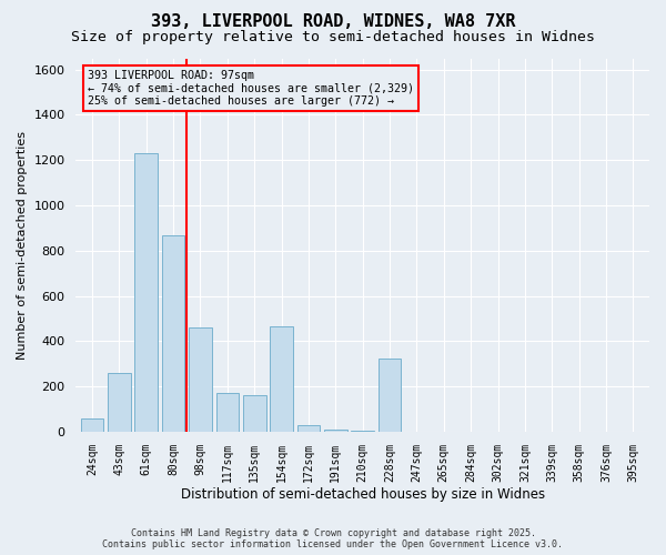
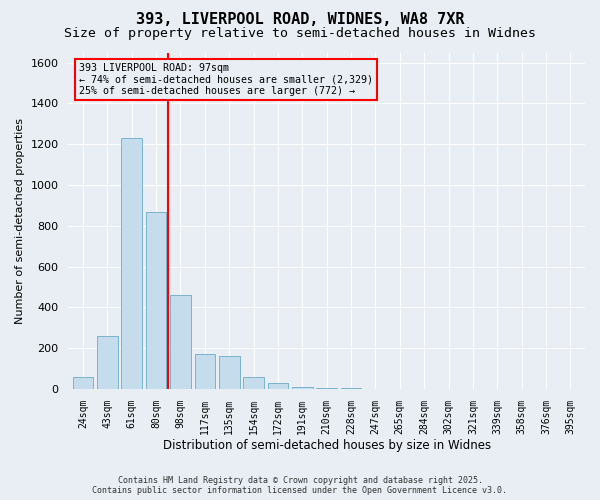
154sqm: 465 -> 60
228sqm: 325 -> 3
